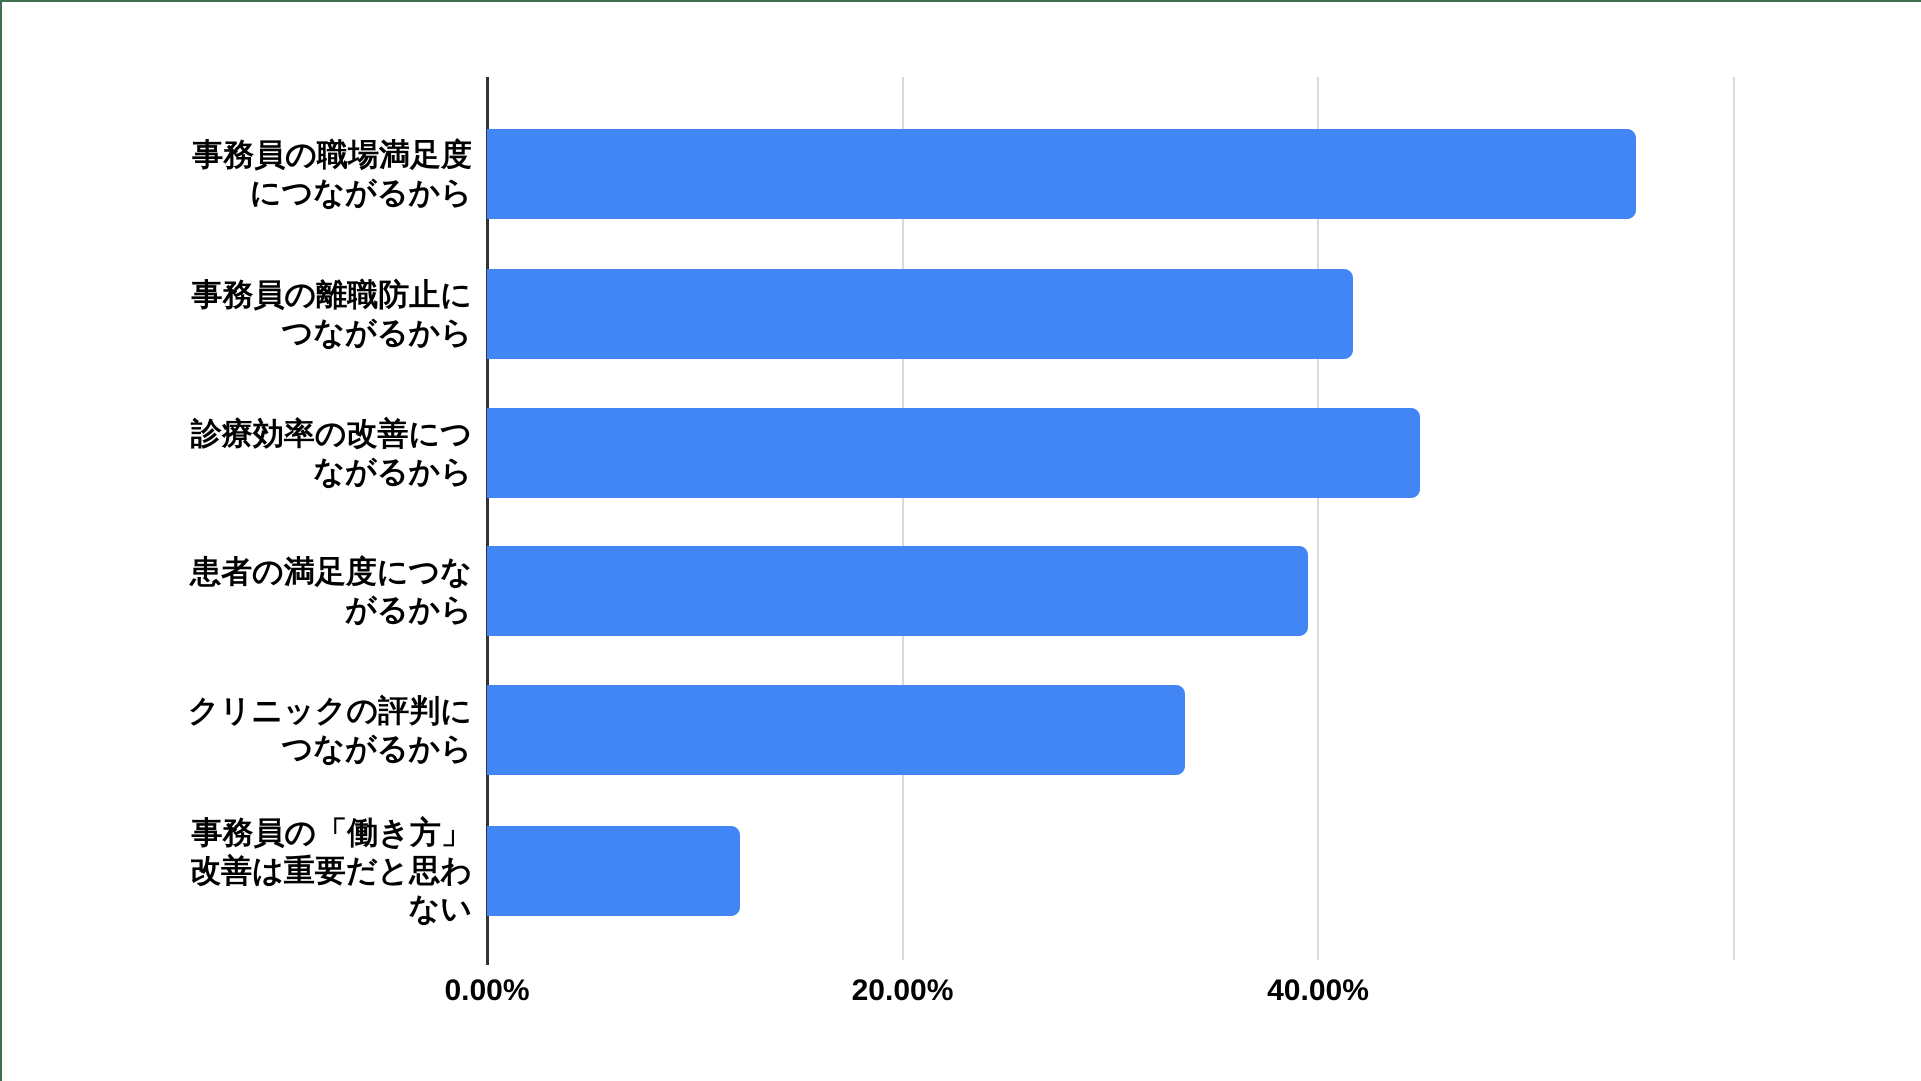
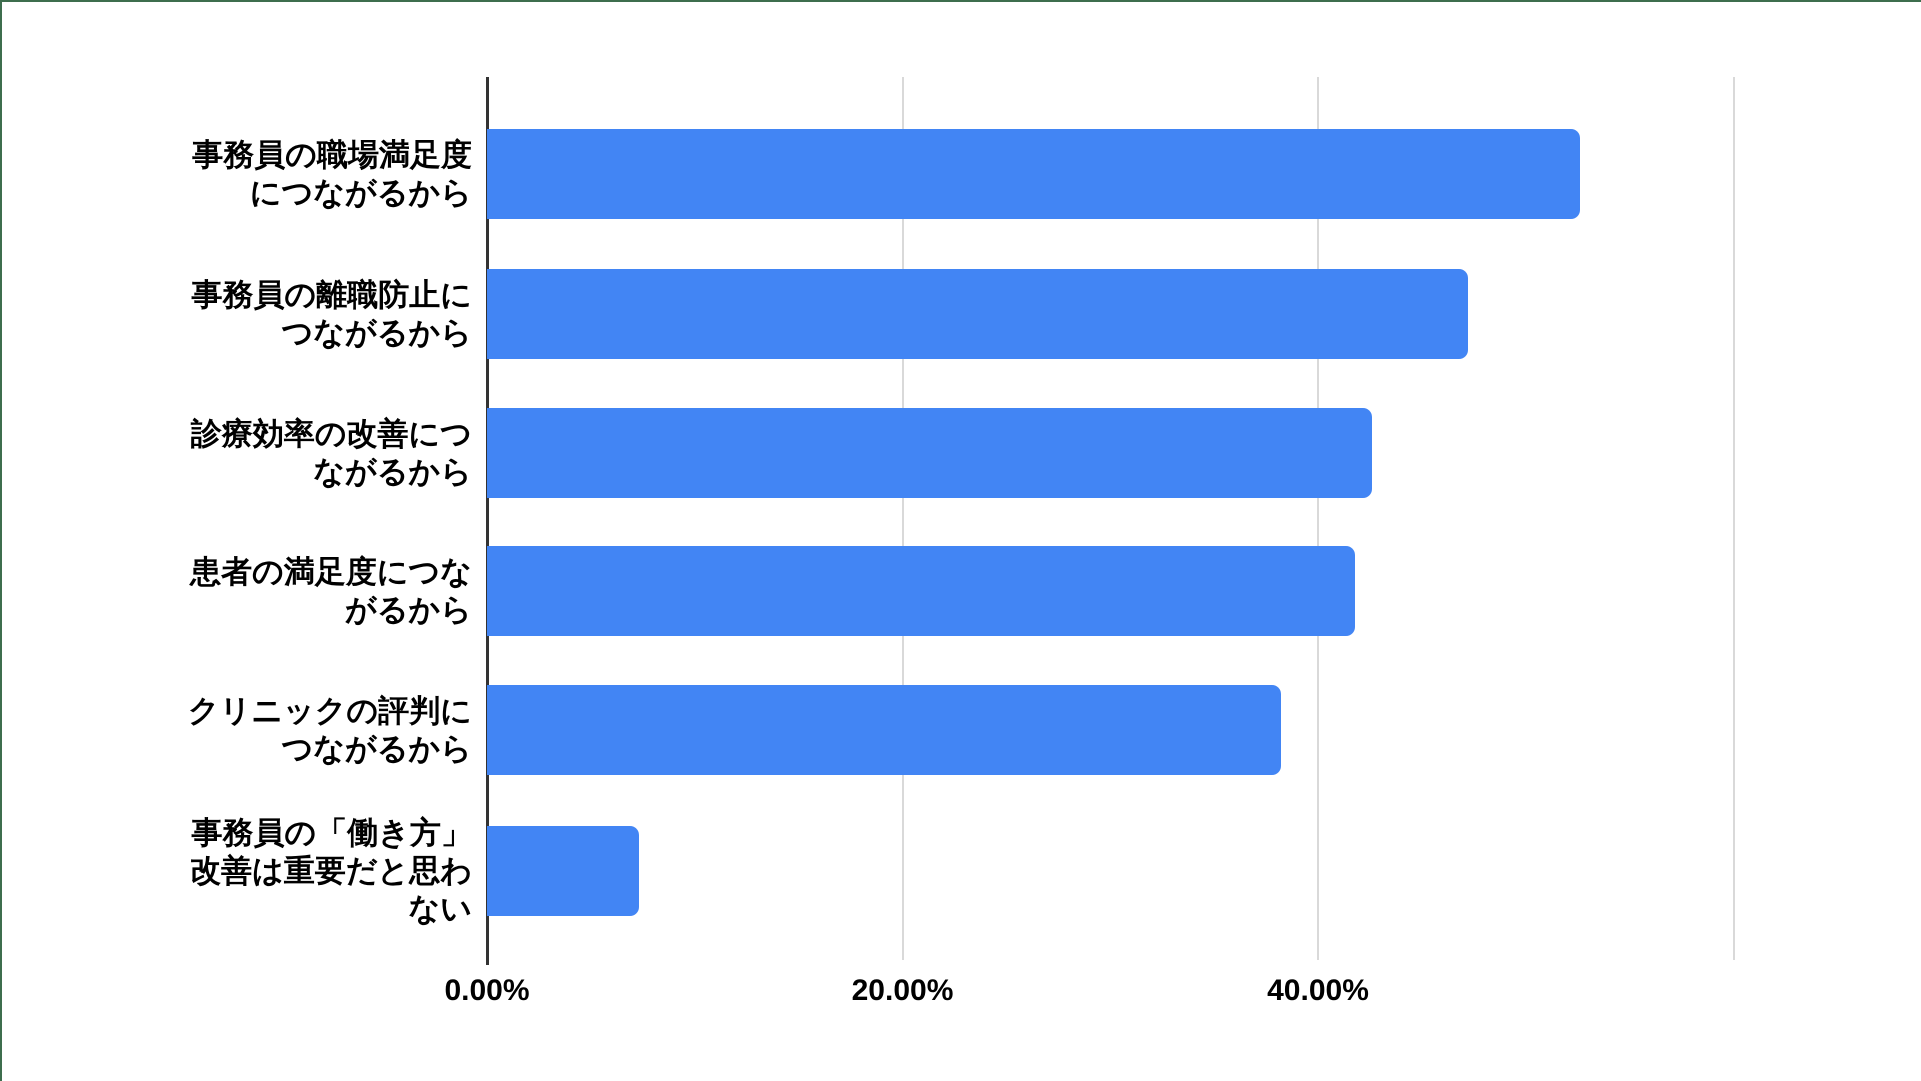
事務員の職場満足度 につながるから: 55.3% -> 52.6%
事務員の離職防止に つながるから: 41.7% -> 47.2%
診療効率の改善につ ながるから: 44.9% -> 42.6%
患者の満足度につな がるから: 39.5% -> 41.8%
クリニックの評判に つながるから: 33.6% -> 38.2%
事務員の「働き方」 改善は重要だと思わ ない: 12.2% -> 7.3%
